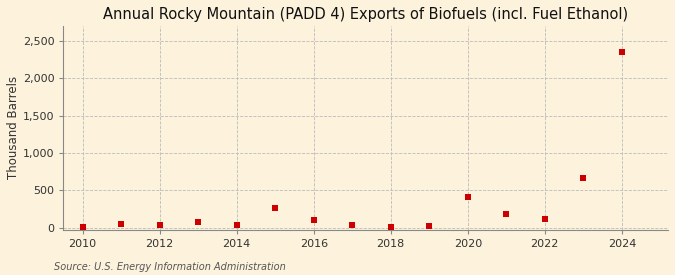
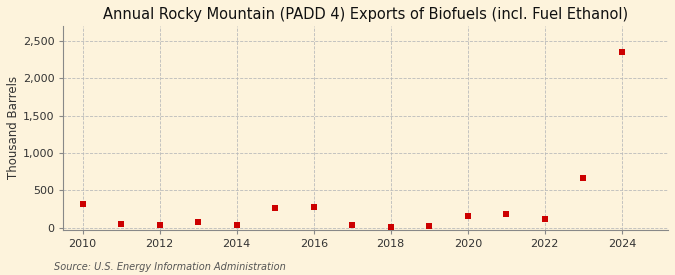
2010: 0 -> 320
2016: 100 -> 280
2020: 410 -> 160
